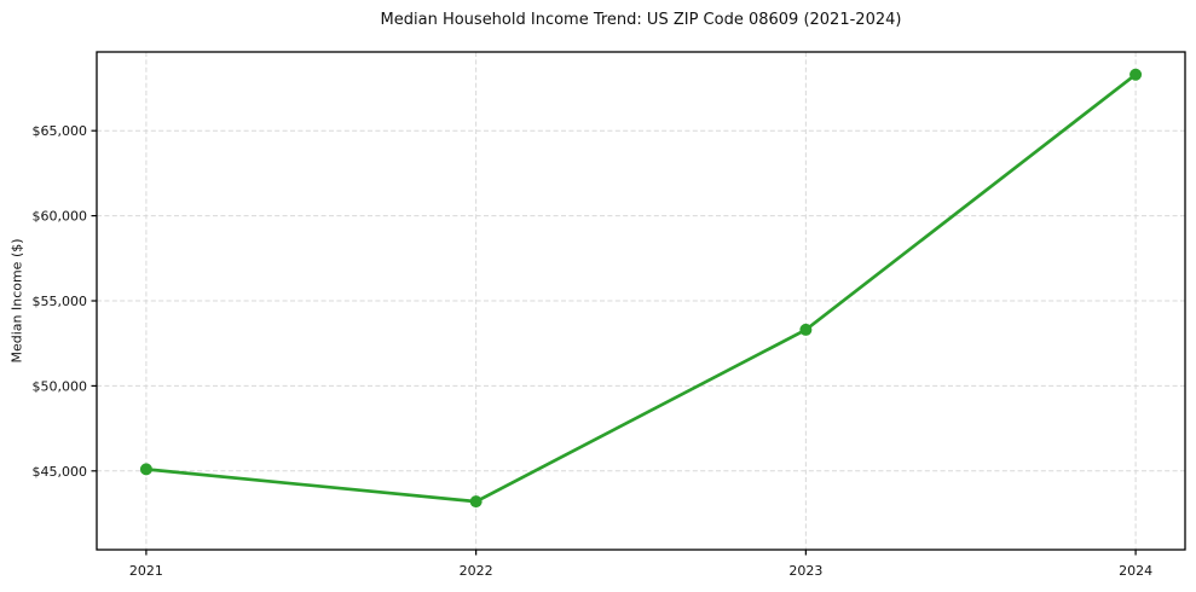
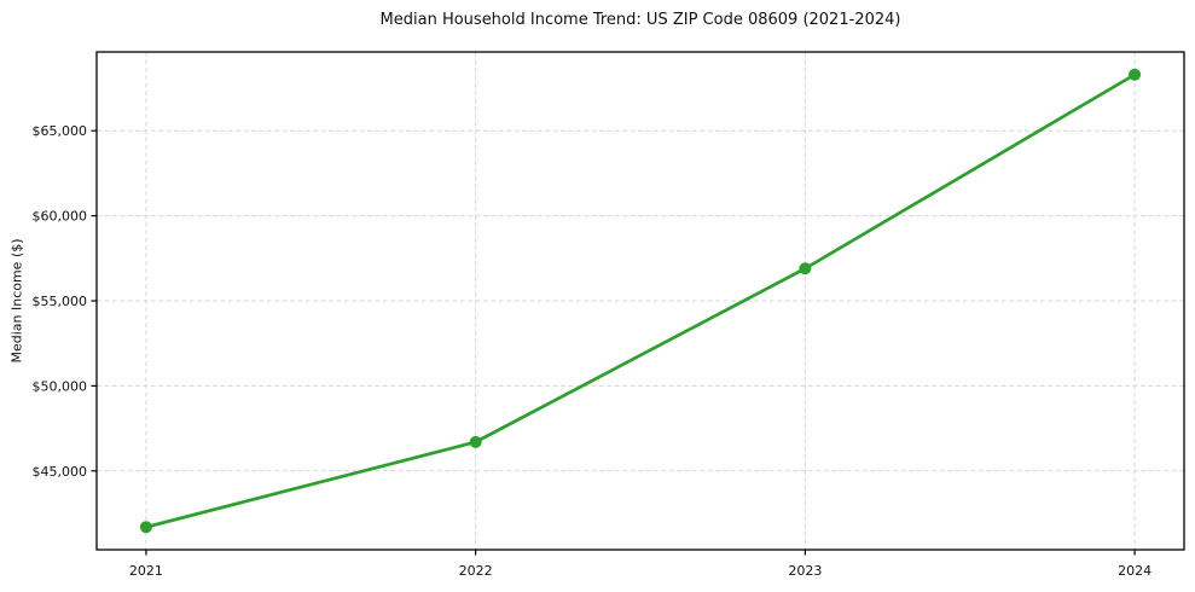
2021: $45100 -> $41700
2022: $43200 -> $46700
2023: $53300 -> $56900
